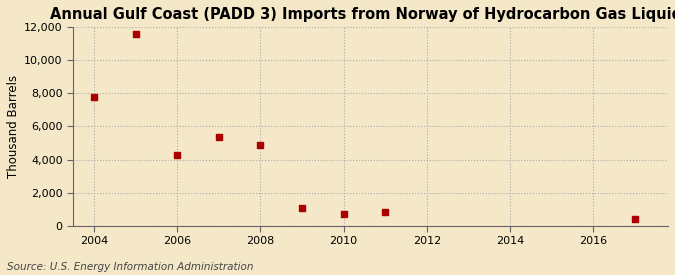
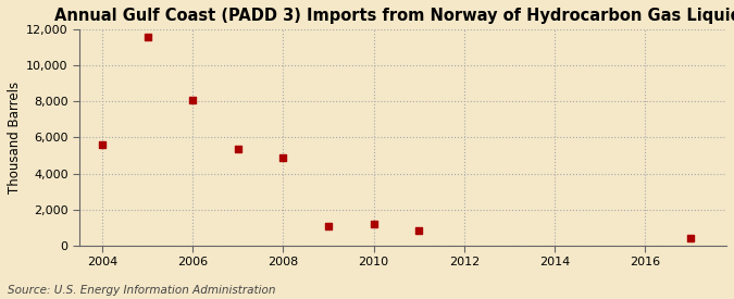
2004: 7,800 -> 5,600
2006: 4,300 -> 8,100
2010: 700 -> 1,200
